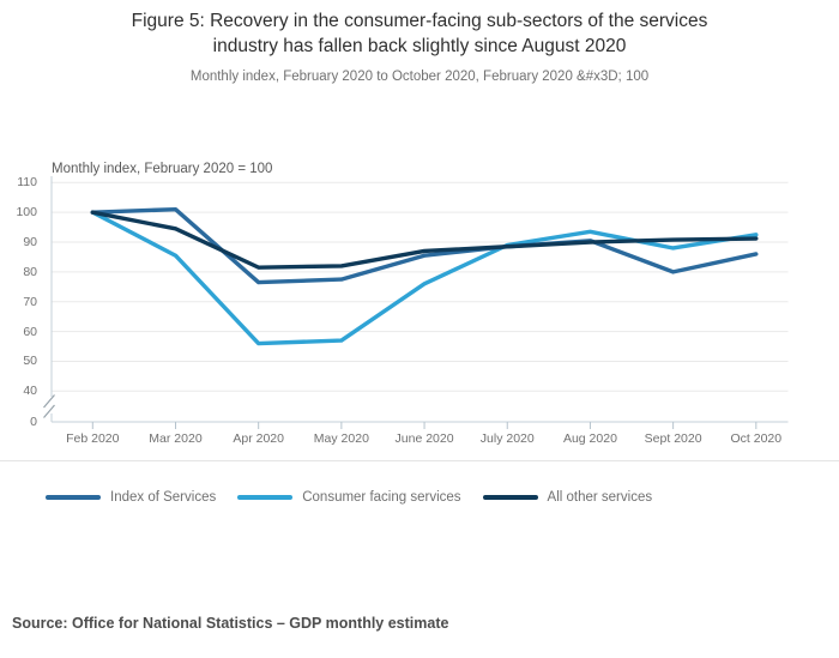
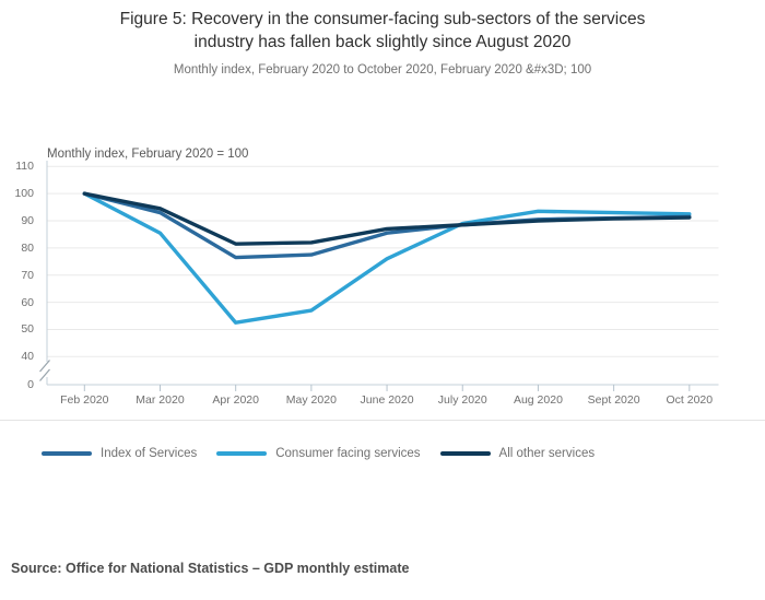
Index of Services/Mar 2020: 101 -> 93
Consumer facing services/Apr 2020: 56 -> 52
Index of Services/Sept 2020: 80 -> 91
Consumer facing services/Sept 2020: 88 -> 93
Index of Services/Oct 2020: 86 -> 92
